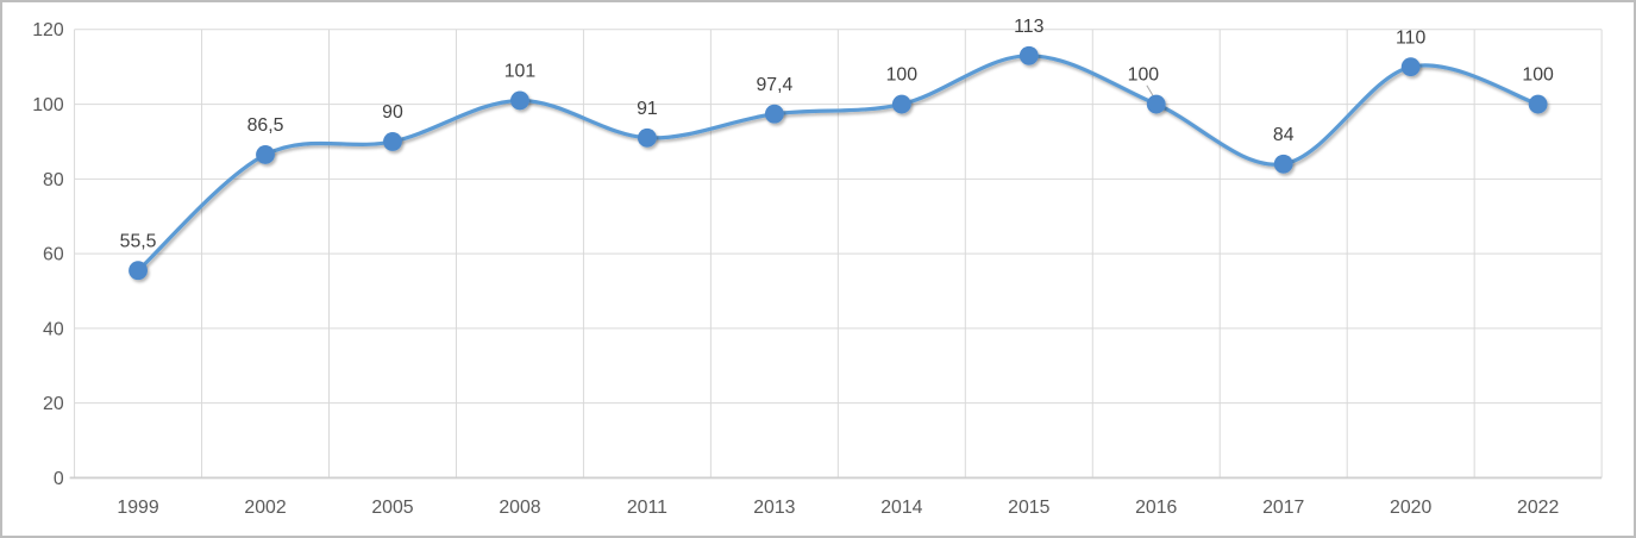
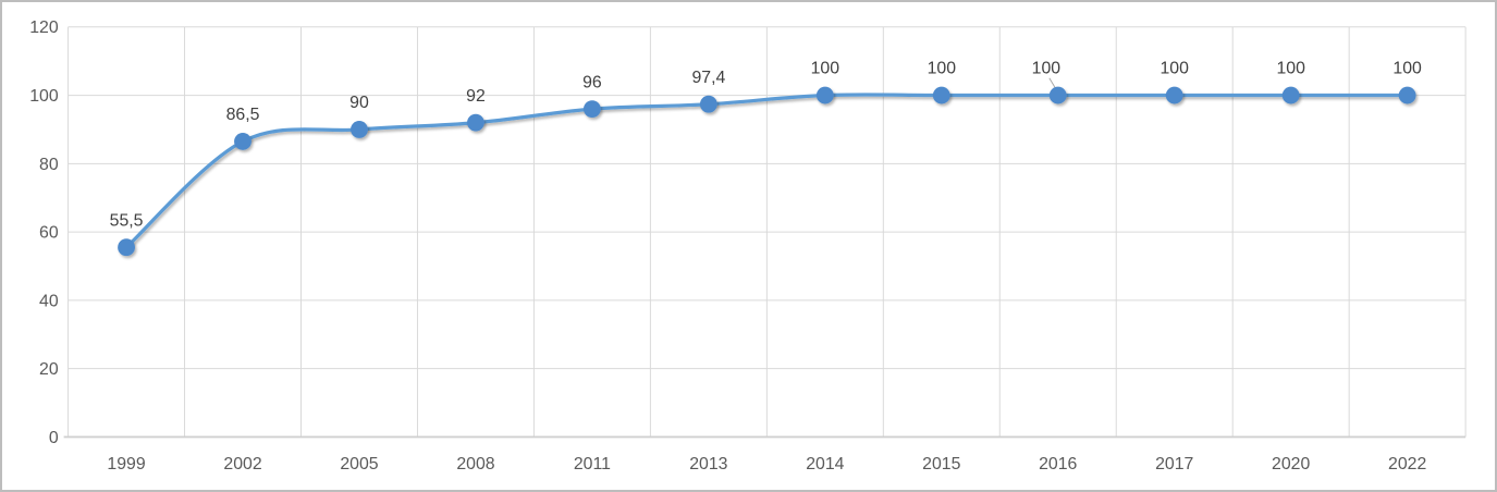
2008: 101 -> 92
2011: 91 -> 96
2015: 113 -> 100
2017: 84 -> 100
2020: 110 -> 100
